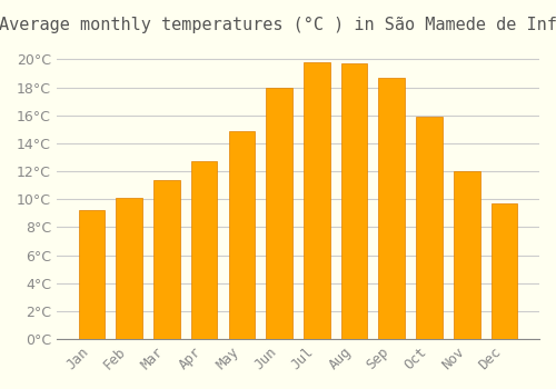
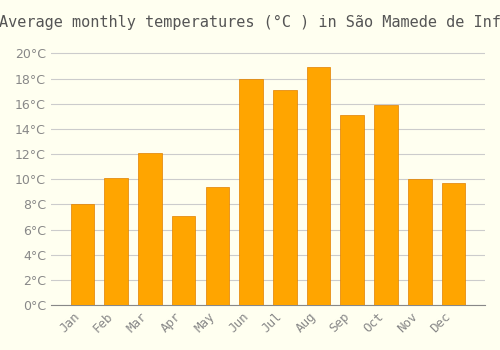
Jan: 9.2°C -> 8.0°C
Mar: 11.4°C -> 12.1°C
Apr: 12.7°C -> 7.1°C
May: 14.9°C -> 9.4°C
Jul: 19.8°C -> 17.1°C
Aug: 19.7°C -> 18.9°C
Sep: 18.7°C -> 15.1°C
Nov: 12.0°C -> 10.0°C
